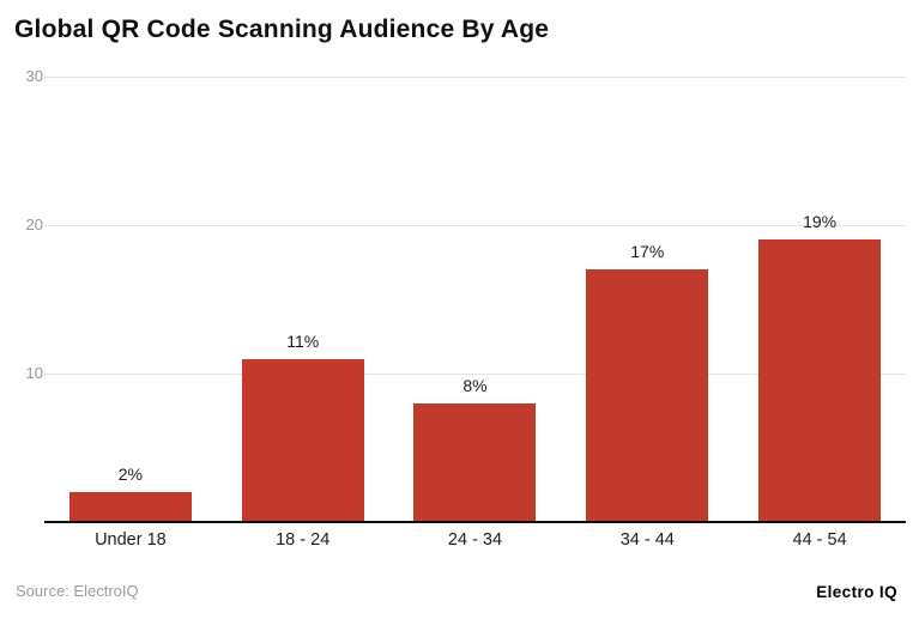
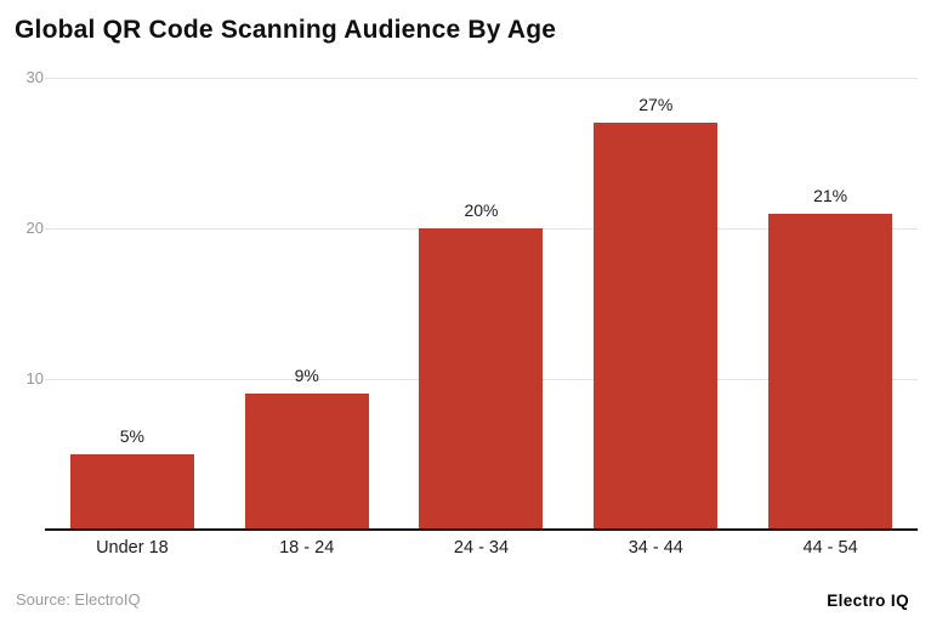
Under 18: 2% -> 5%
18 - 24: 11% -> 9%
24 - 34: 8% -> 20%
34 - 44: 17% -> 27%
44 - 54: 19% -> 21%
